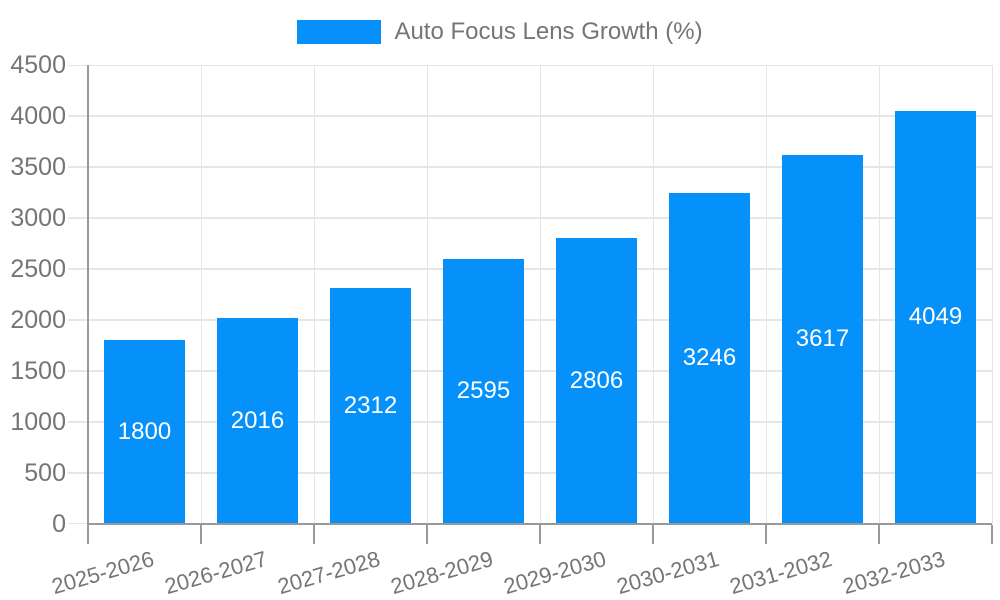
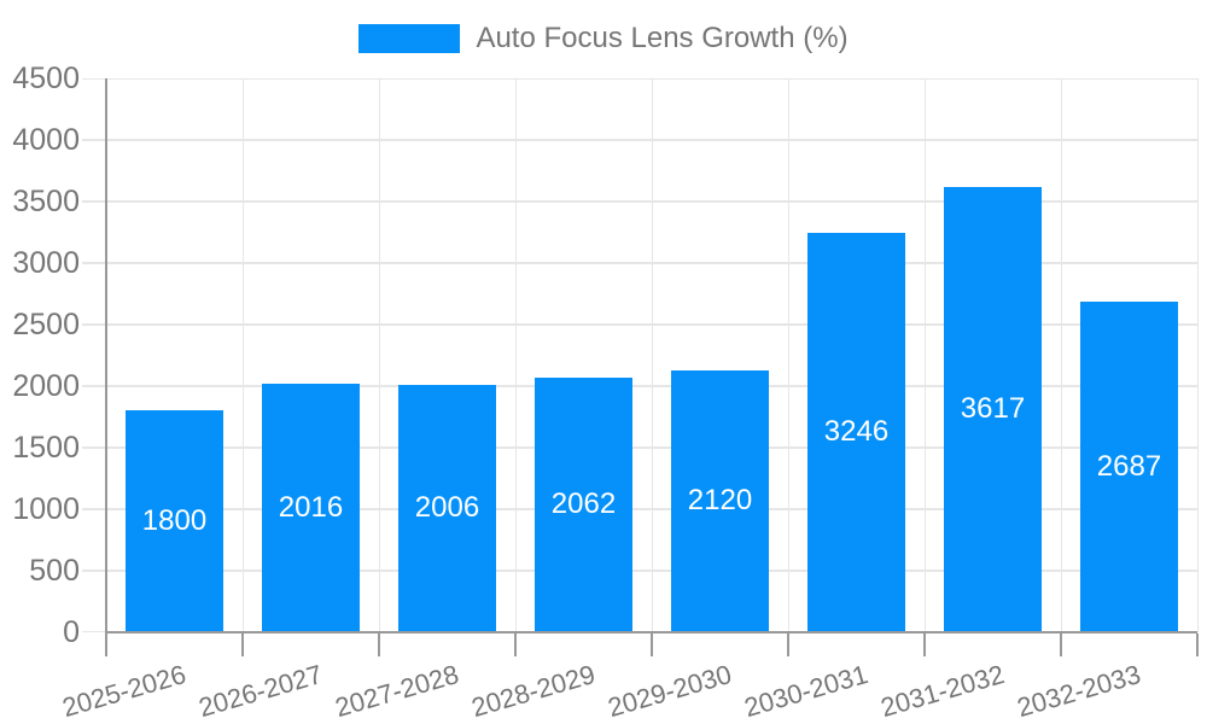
2027-2028: 2312 -> 2006
2028-2029: 2595 -> 2062
2029-2030: 2806 -> 2120
2032-2033: 4049 -> 2687
